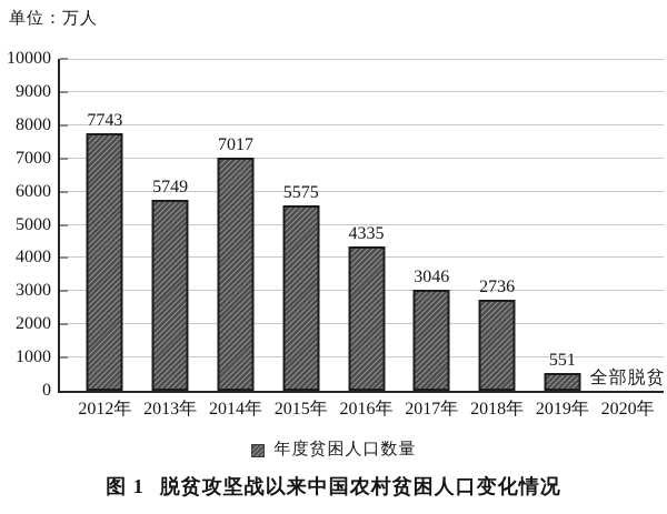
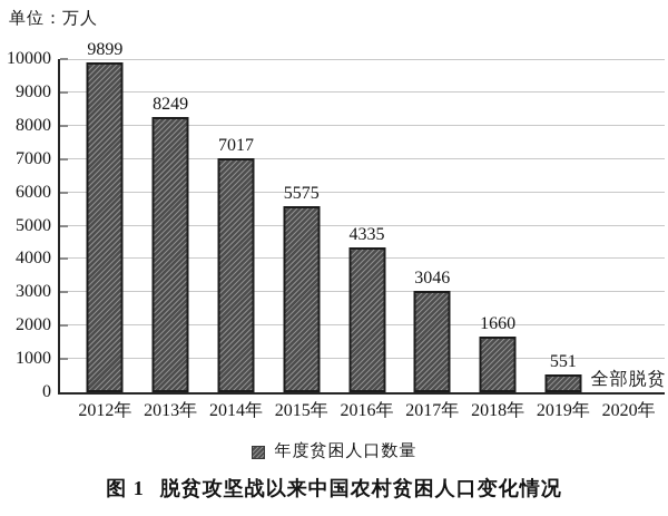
2012年: 7743 -> 9899
2013年: 5749 -> 8249
2018年: 2736 -> 1660
